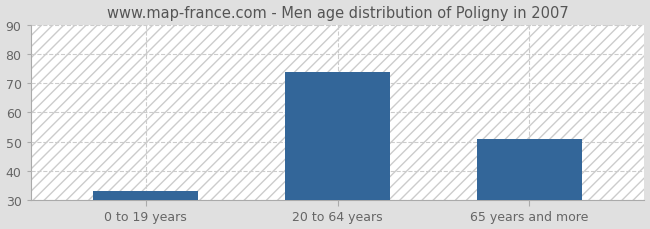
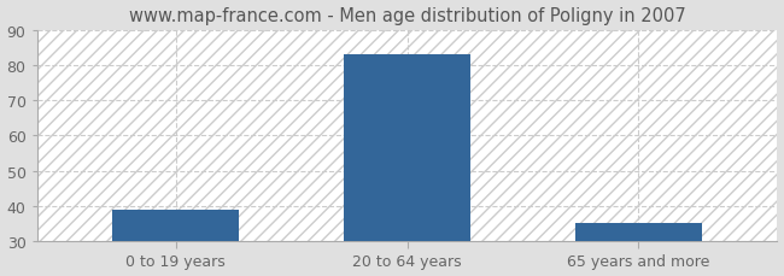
0 to 19 years: 33 -> 39
20 to 64 years: 74 -> 83
65 years and more: 51 -> 35
